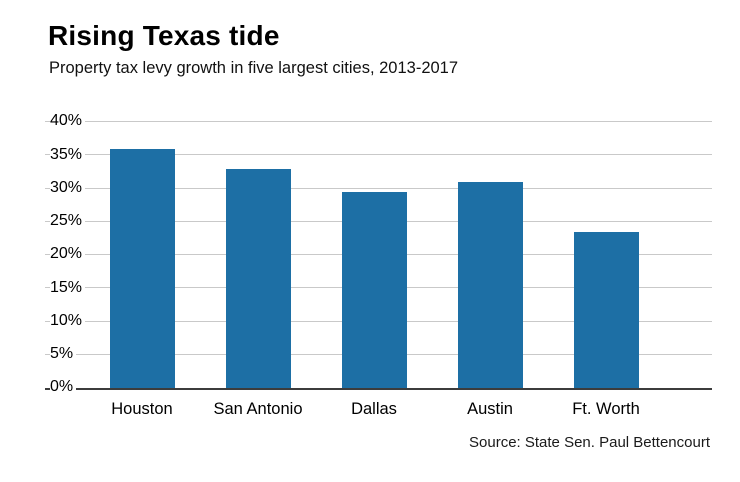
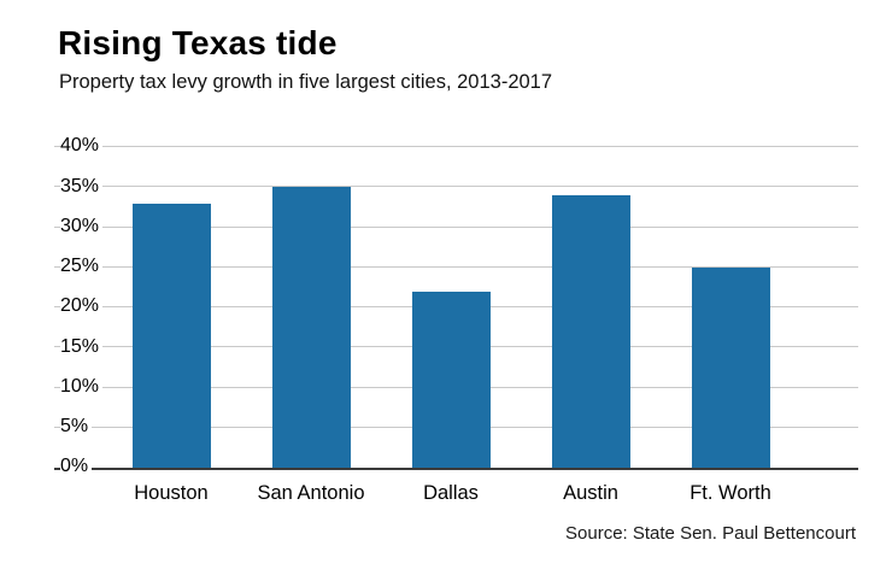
Houston: 36% -> 33%
San Antonio: 33% -> 35%
Dallas: 30% -> 22%
Austin: 31% -> 34%
Ft. Worth: 24% -> 25%
